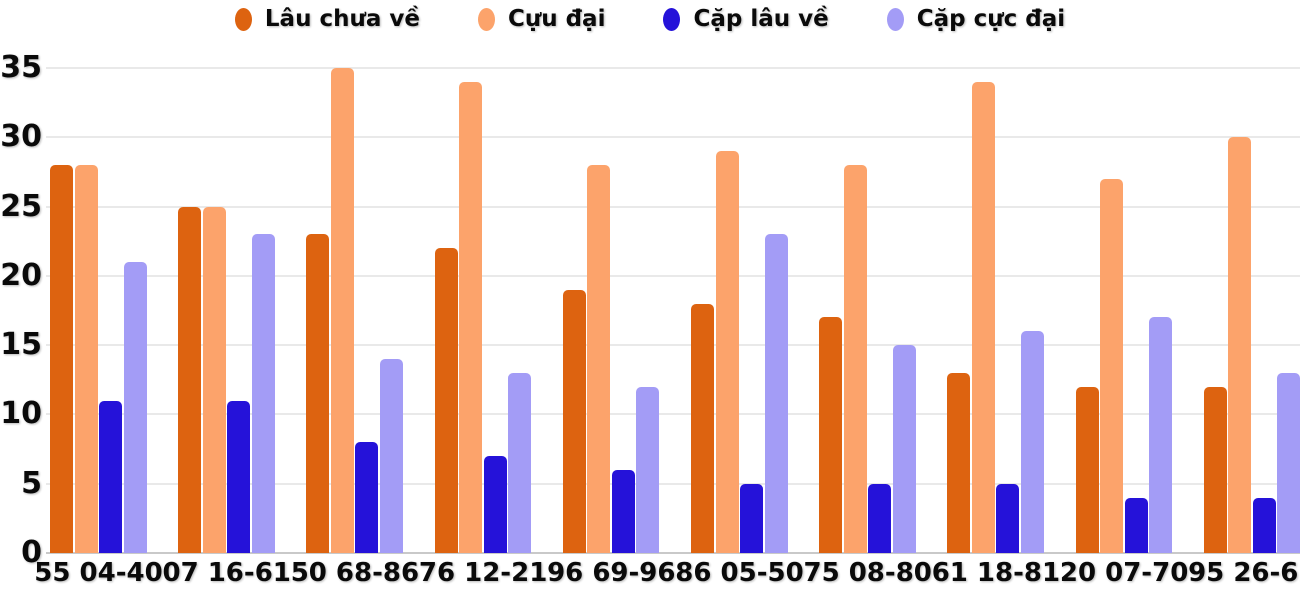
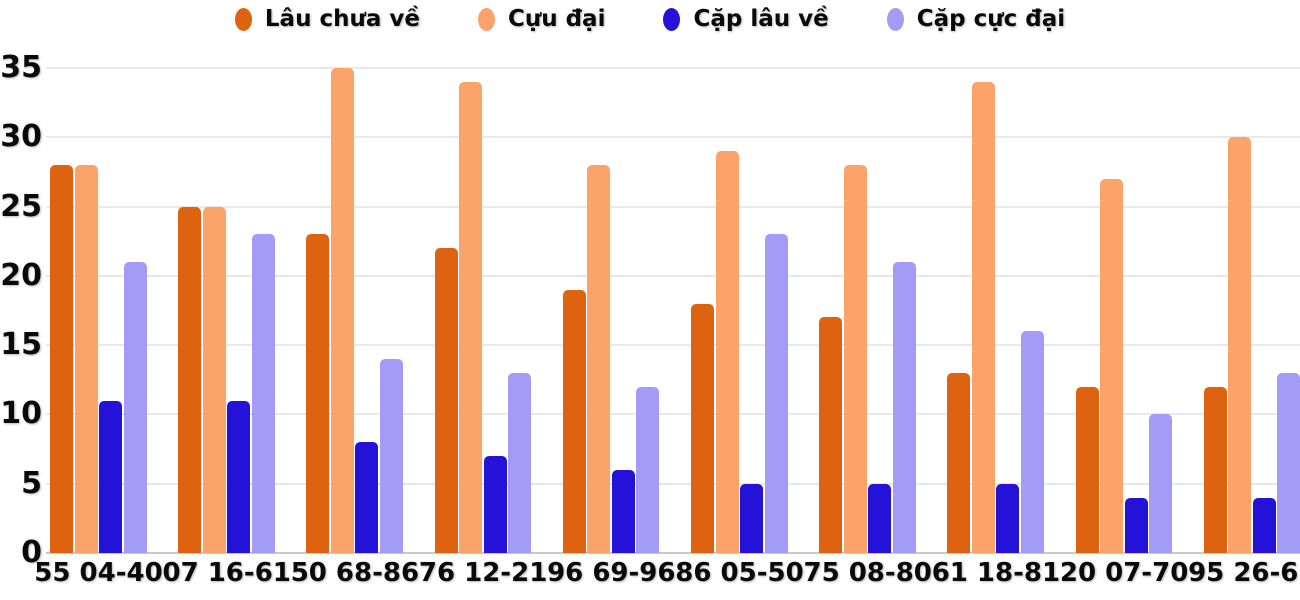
Cặp cực đại/75 08-80: 15 -> 21
Cặp cực đại/20 07-70: 17 -> 10
